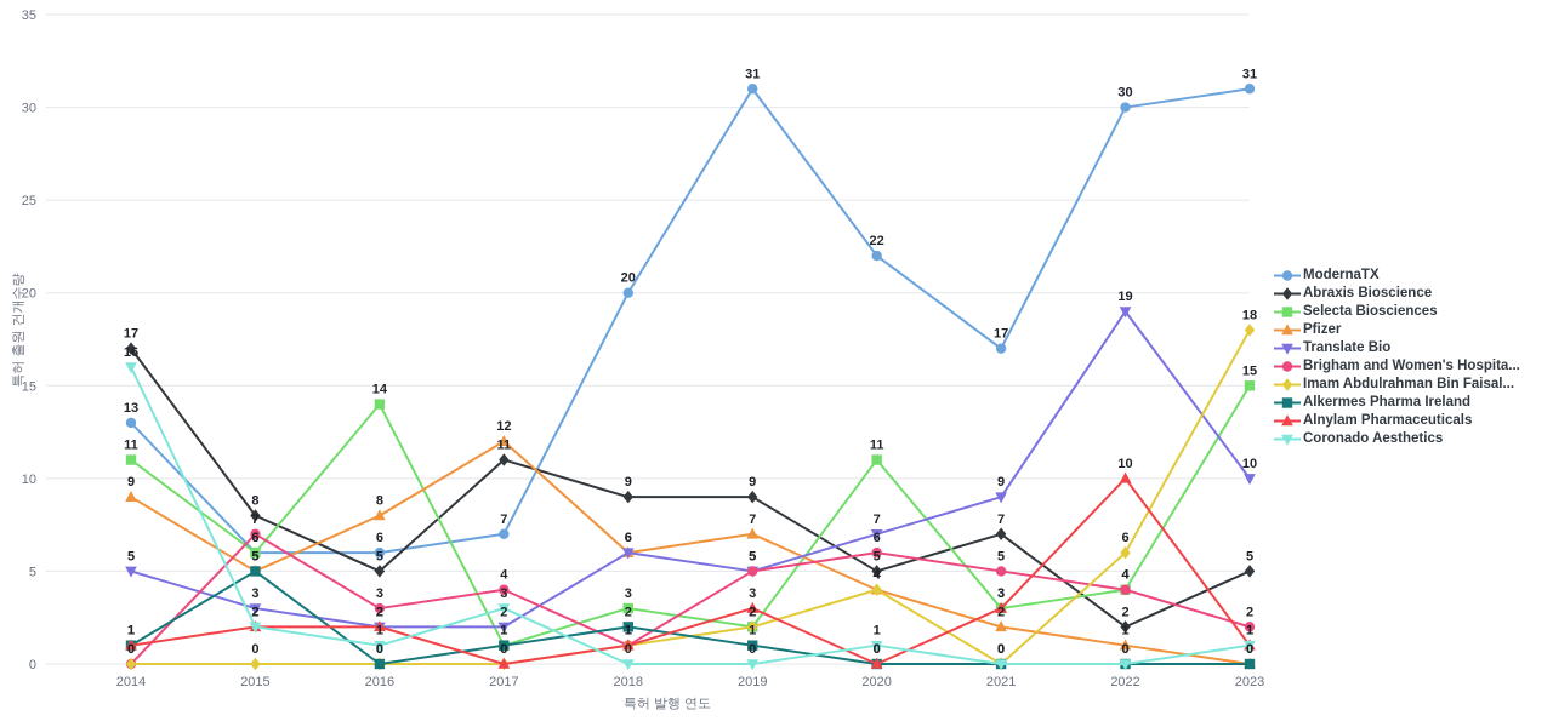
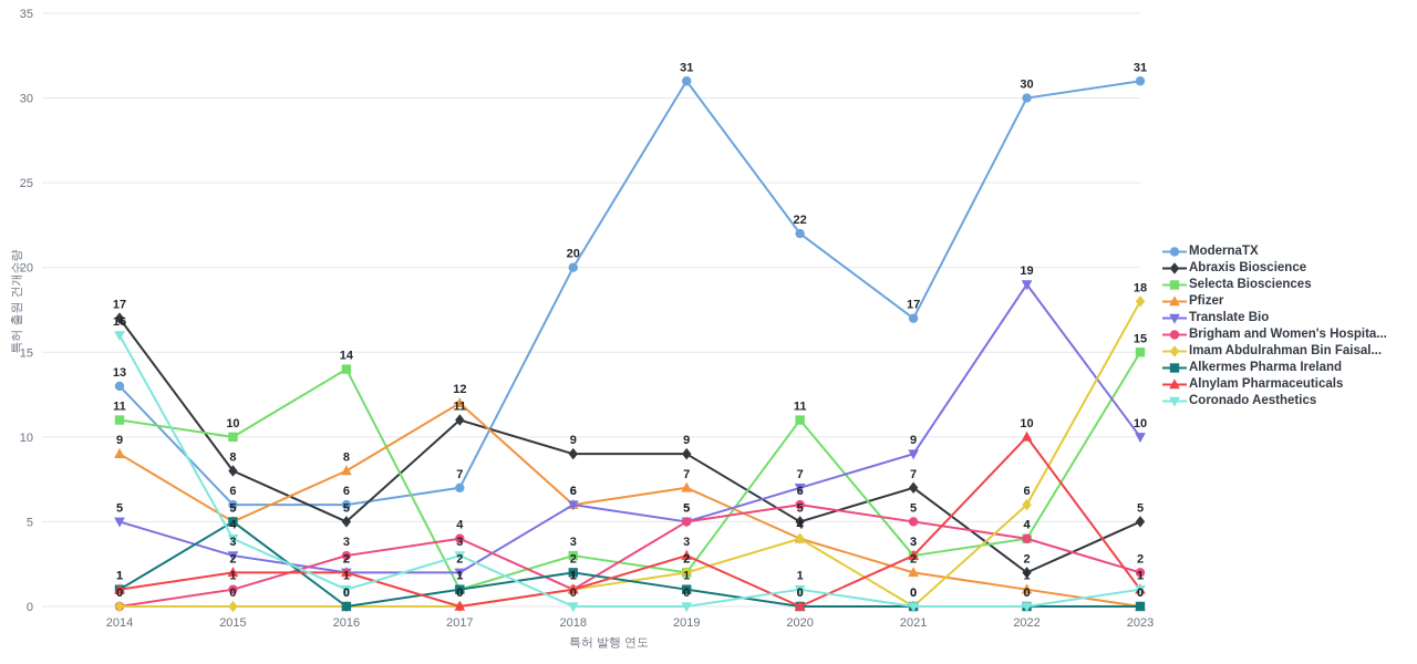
Selecta Biosciences/2015: 6 -> 10
Brigham and Women's Hospita.../2015: 7 -> 1
Coronado Aesthetics/2015: 2 -> 4
